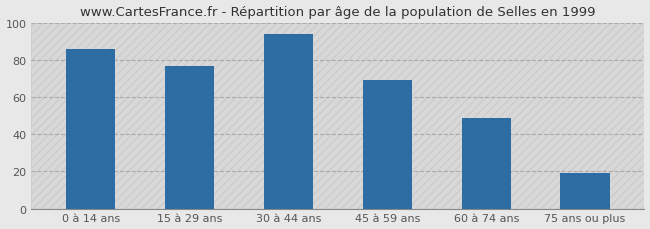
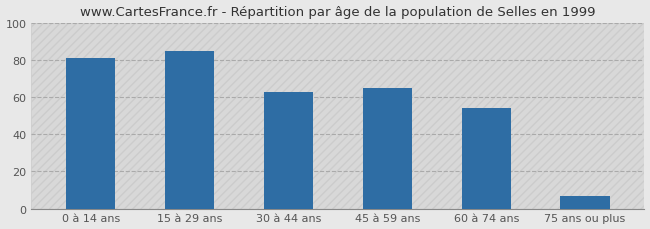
0 à 14 ans: 86 -> 81
15 à 29 ans: 77 -> 85
30 à 44 ans: 94 -> 63
45 à 59 ans: 69 -> 65
60 à 74 ans: 49 -> 54
75 ans ou plus: 19 -> 7
